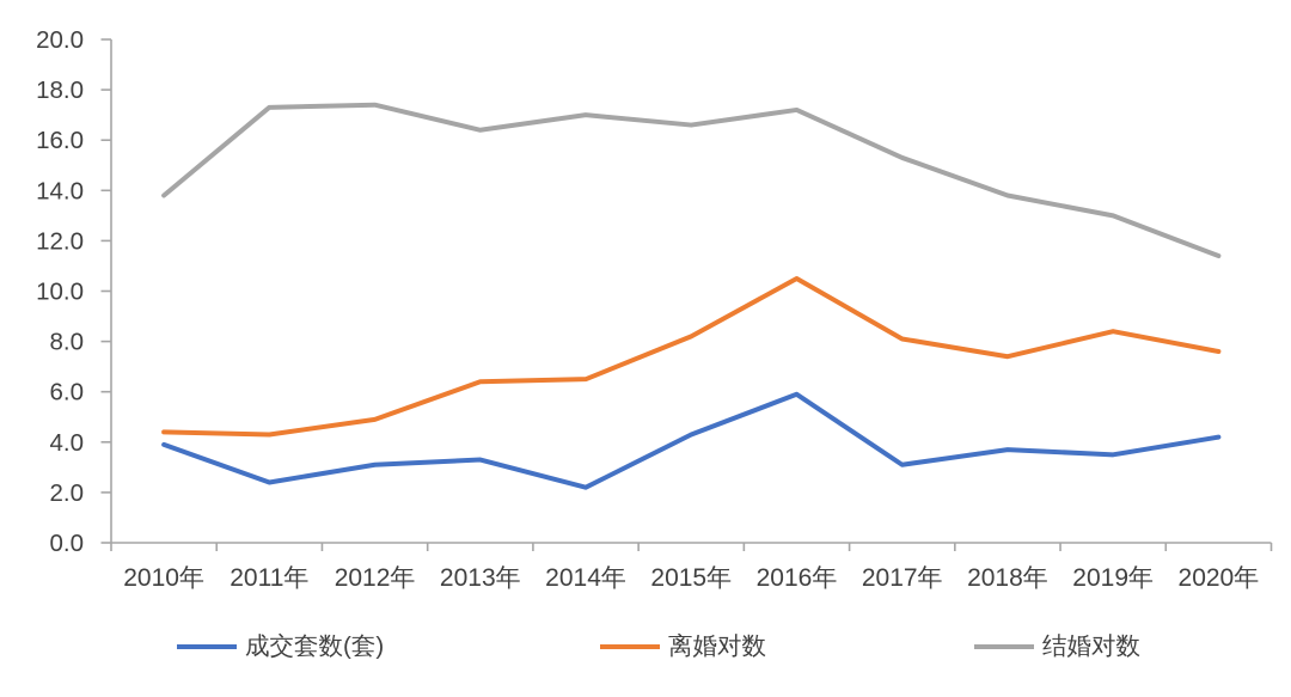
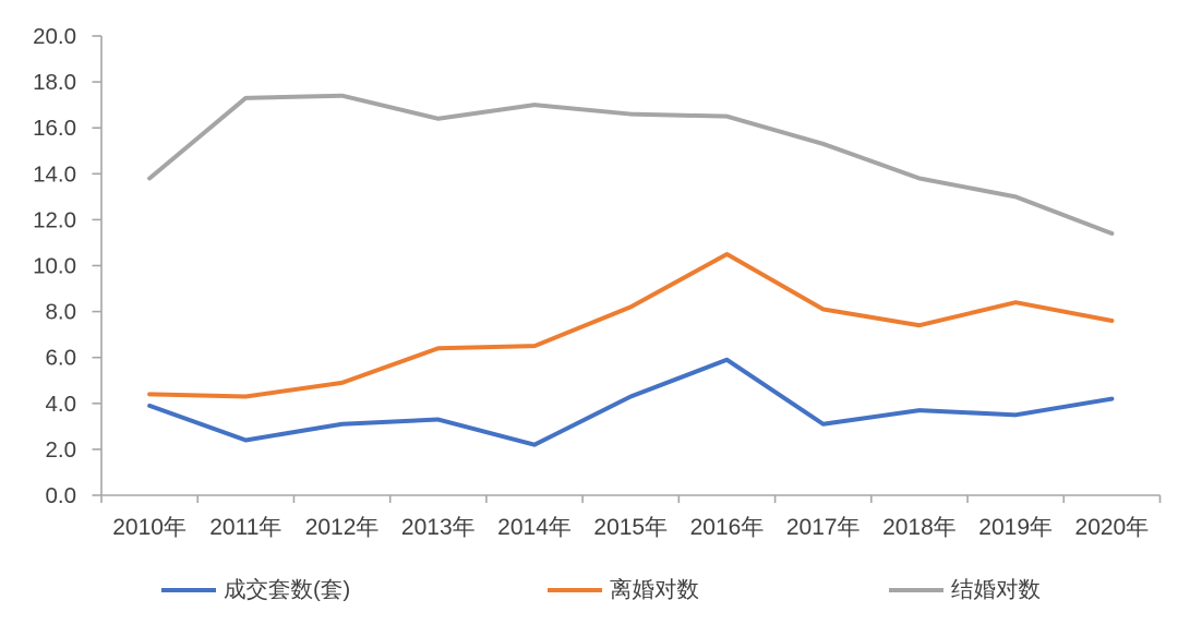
结婚对数/2016年: 17.2 -> 16.5
